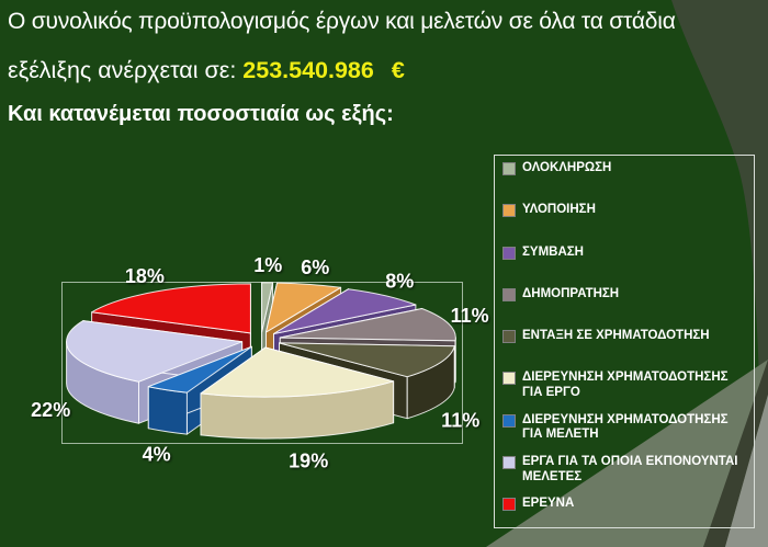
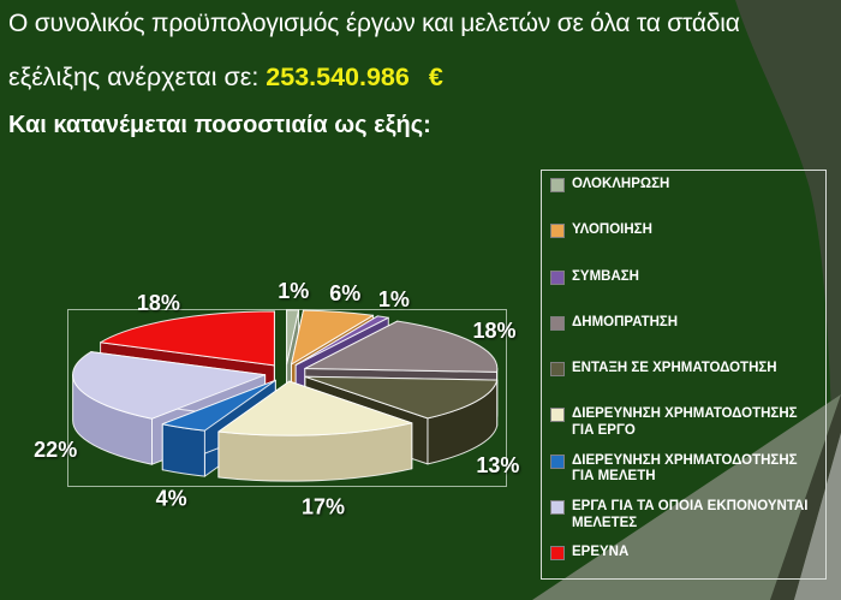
ΣΥΜΒΑΣΗ: 8% -> 1%
ΔΗΜΟΠΡΑΤΗΣΗ: 11% -> 18%
ΕΝΤΑΞΗ ΣΕ ΧΡΗΜΑΤΟΔΟΤΗΣΗ: 11% -> 13%
ΔΙΕΡΕΥΝΗΣΗ ΧΡΗΜΑΤΟΔΟΤΗΣΗΣ ΓΙΑ ΕΡΓΟ: 19% -> 17%
